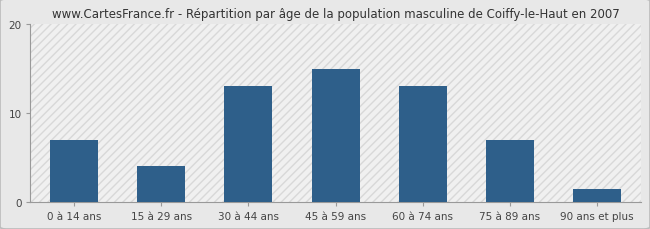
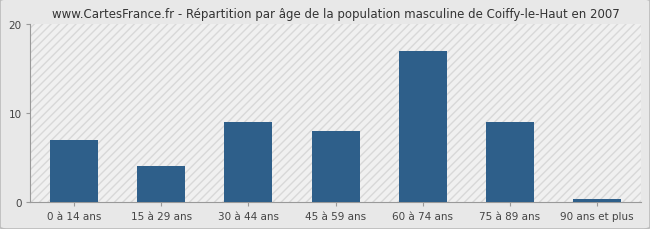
30 à 44 ans: 13.0 -> 9.0
45 à 59 ans: 15.0 -> 8.0
60 à 74 ans: 13.0 -> 17.0
75 à 89 ans: 7.0 -> 9.0
90 ans et plus: 1.4 -> 0.3
